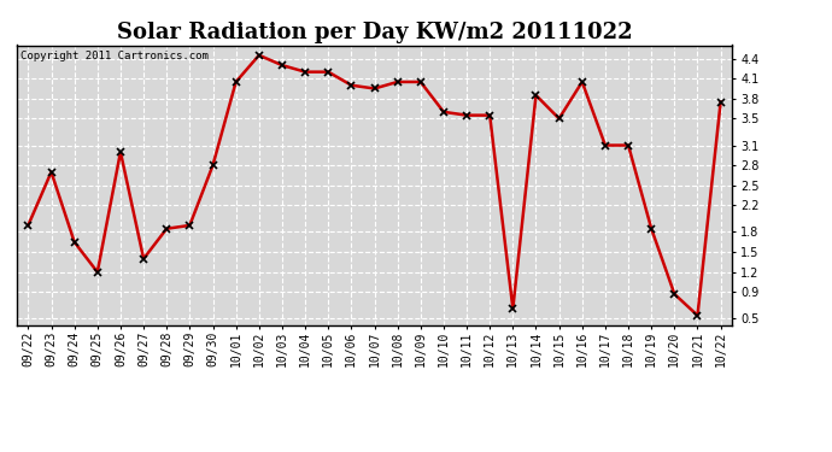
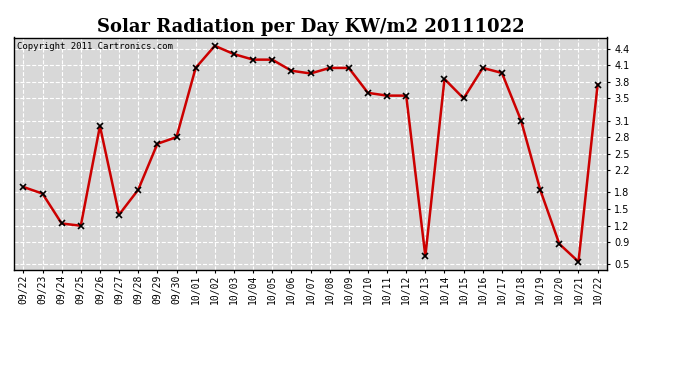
09/23: 2.70 -> 1.78
09/24: 1.65 -> 1.24
09/29: 1.90 -> 2.68
10/17: 3.10 -> 3.96
